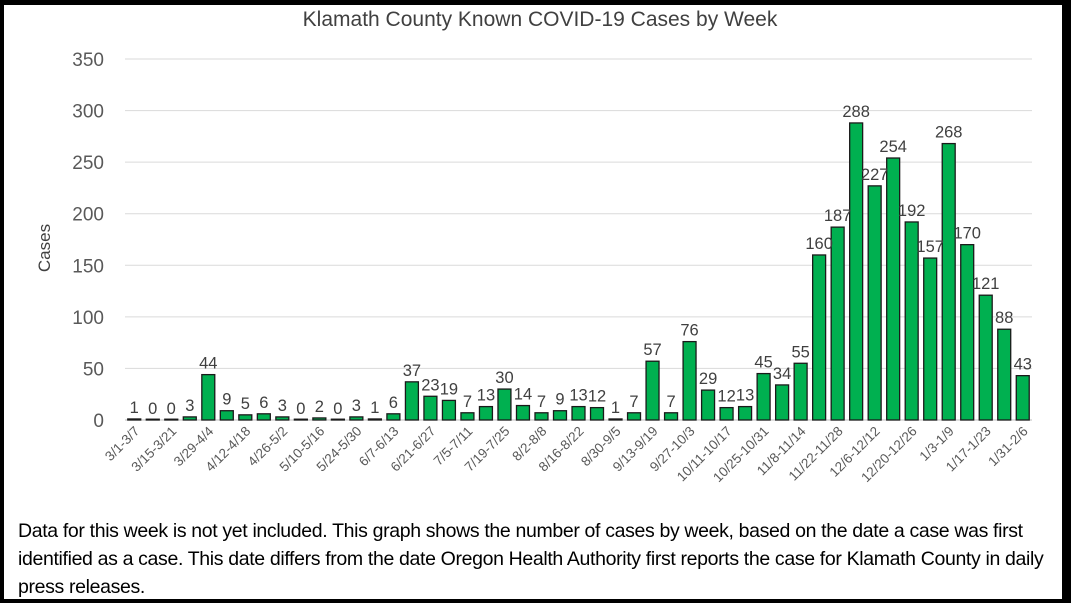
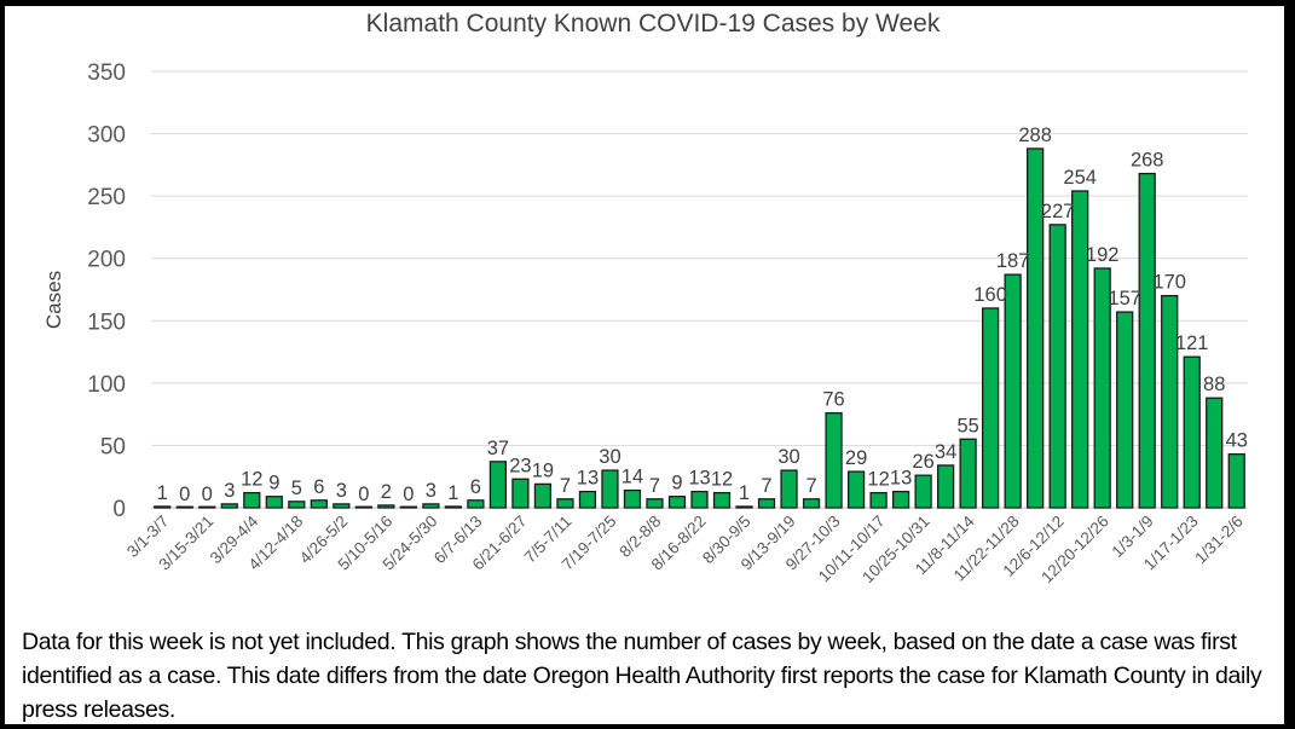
3/29-4/4: 44 -> 12
9/13-9/19: 57 -> 30
10/25-10/31: 45 -> 26
